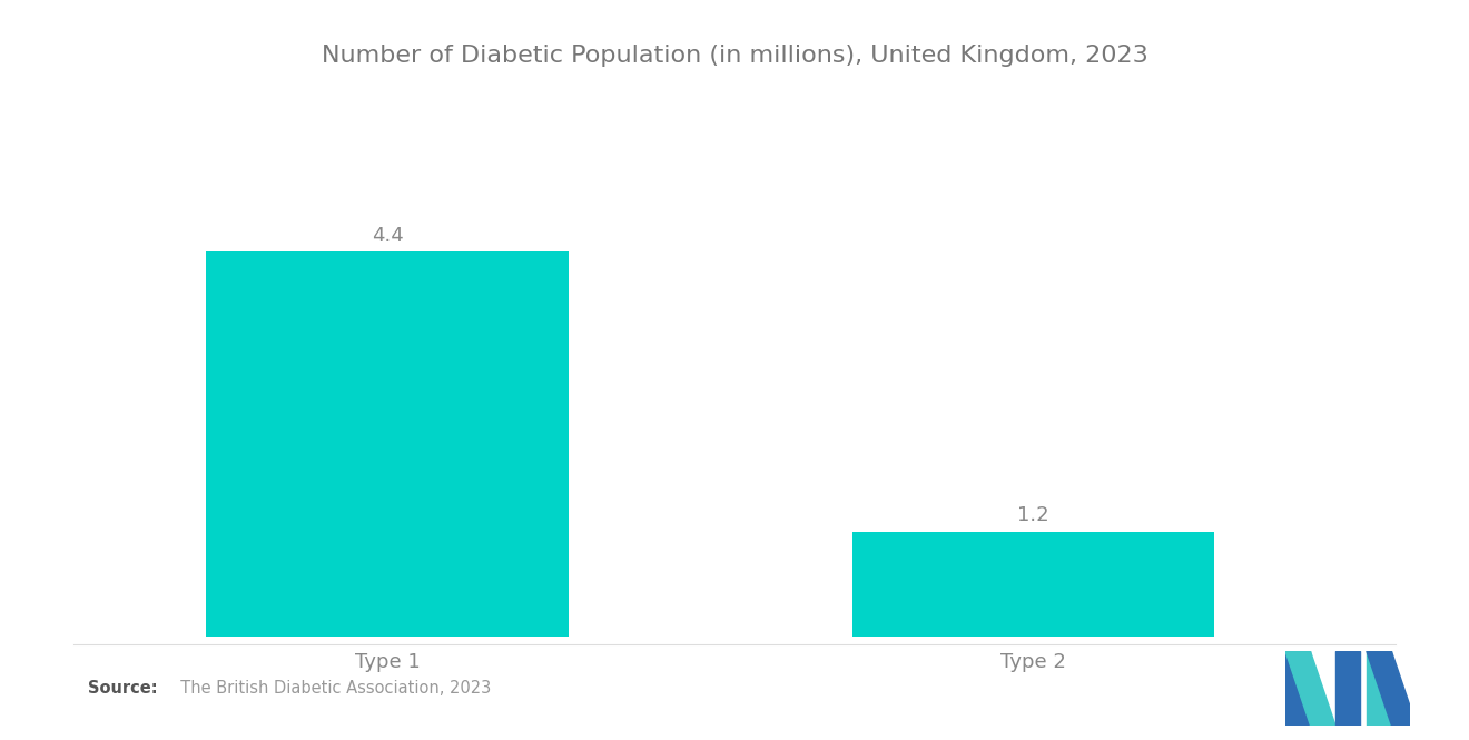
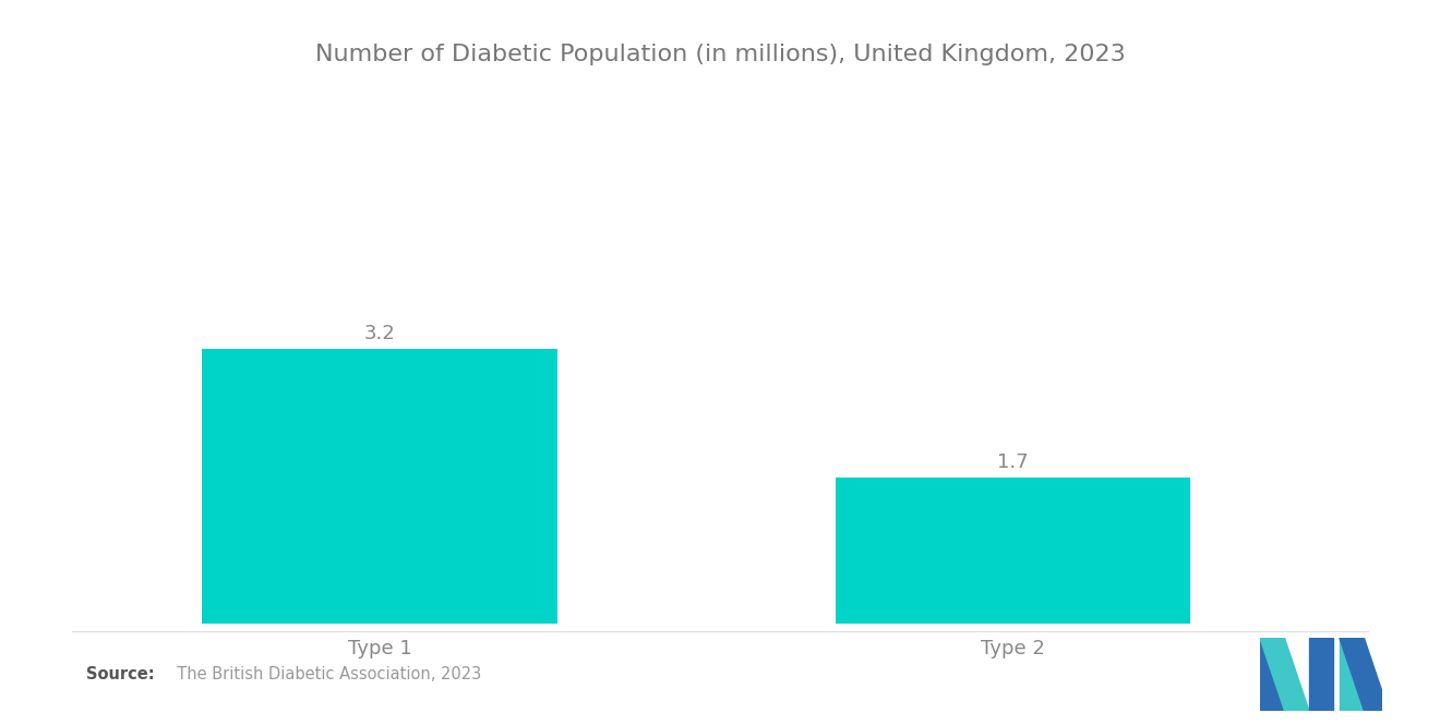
Type 1: 4.4 -> 3.2
Type 2: 1.2 -> 1.7
